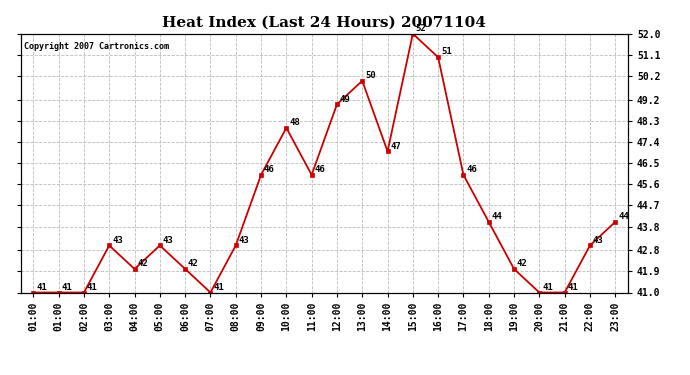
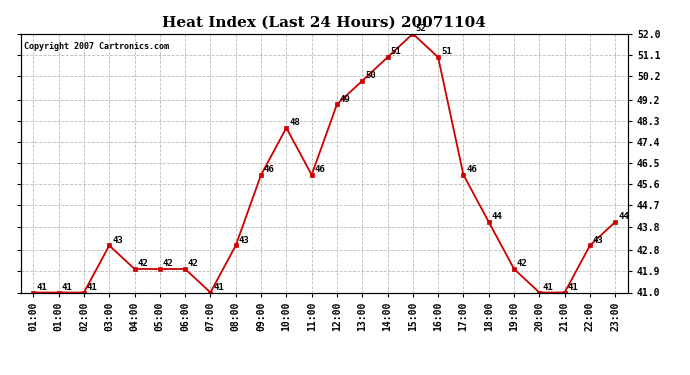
05:00: 43 -> 42
14:00: 47 -> 51
